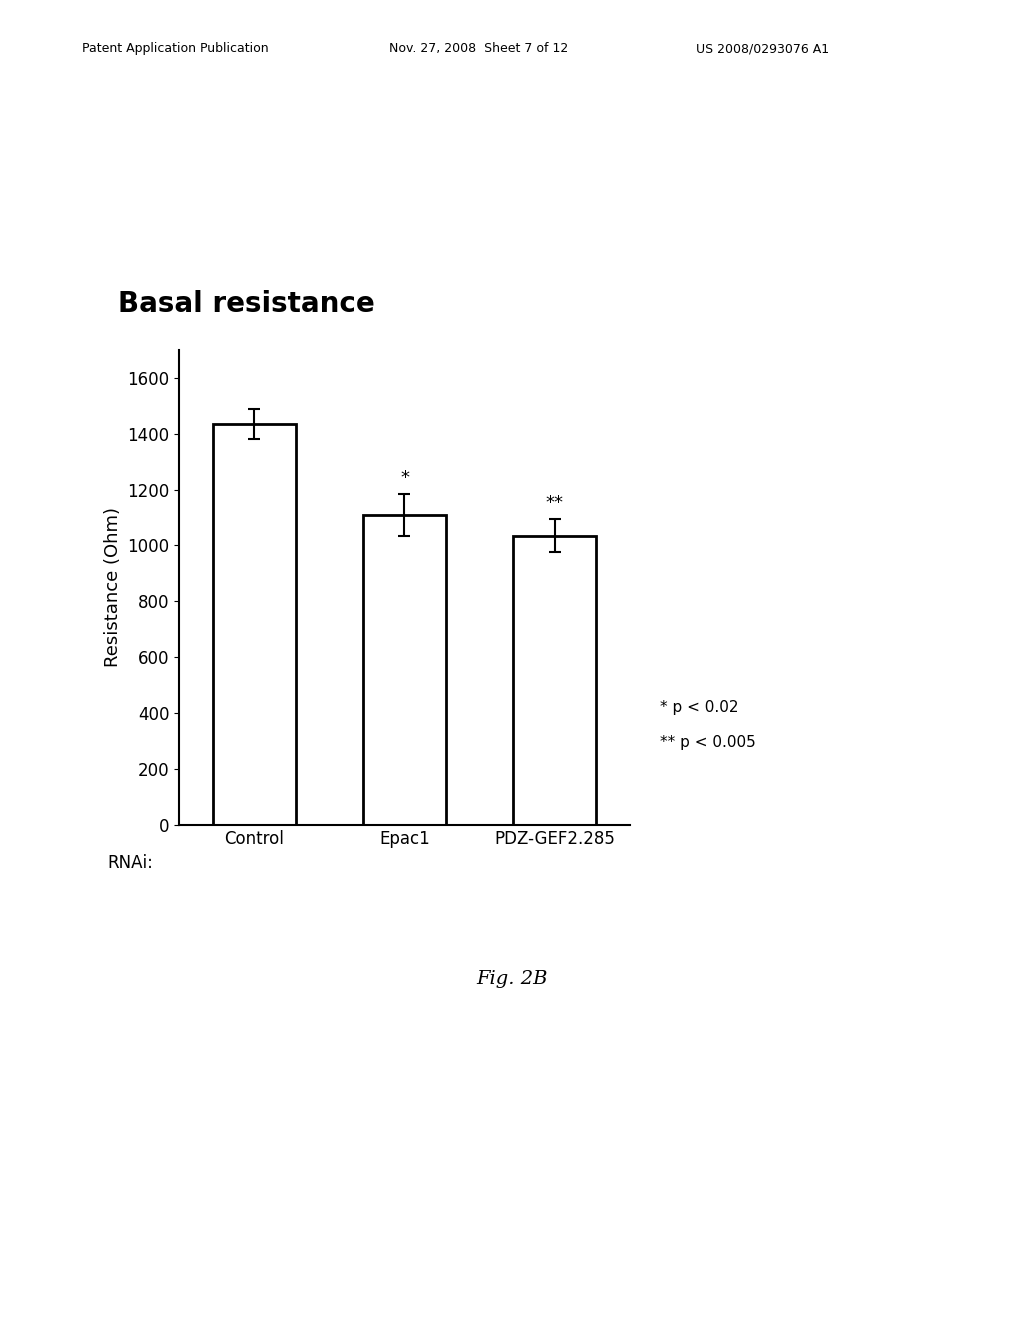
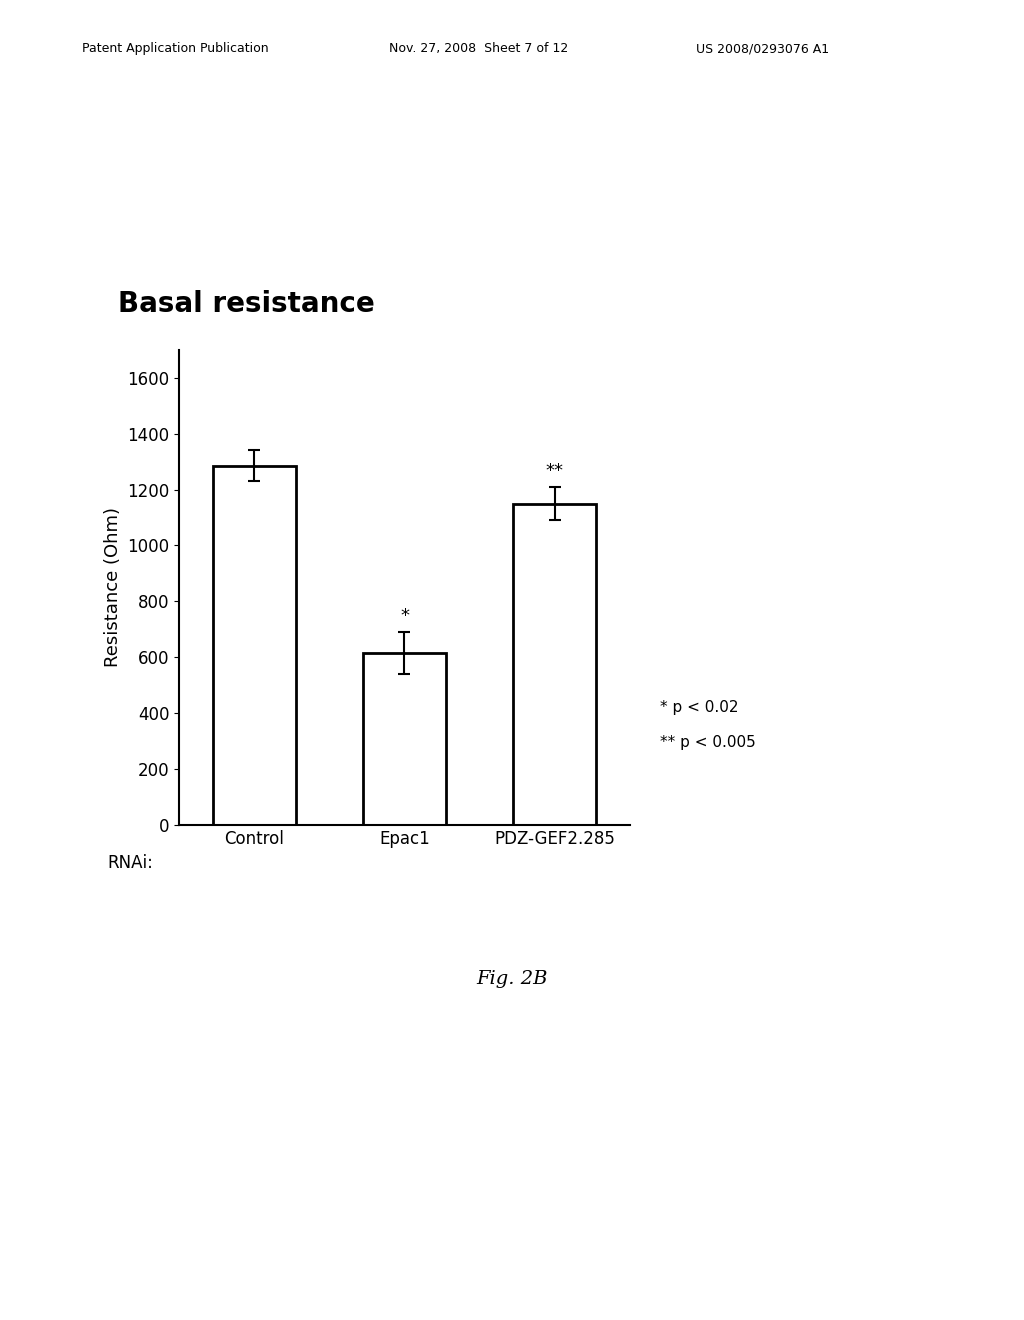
Control: 1435 -> 1285
Epac1: 1110 -> 615
PDZ-GEF2.285: 1035 -> 1150
